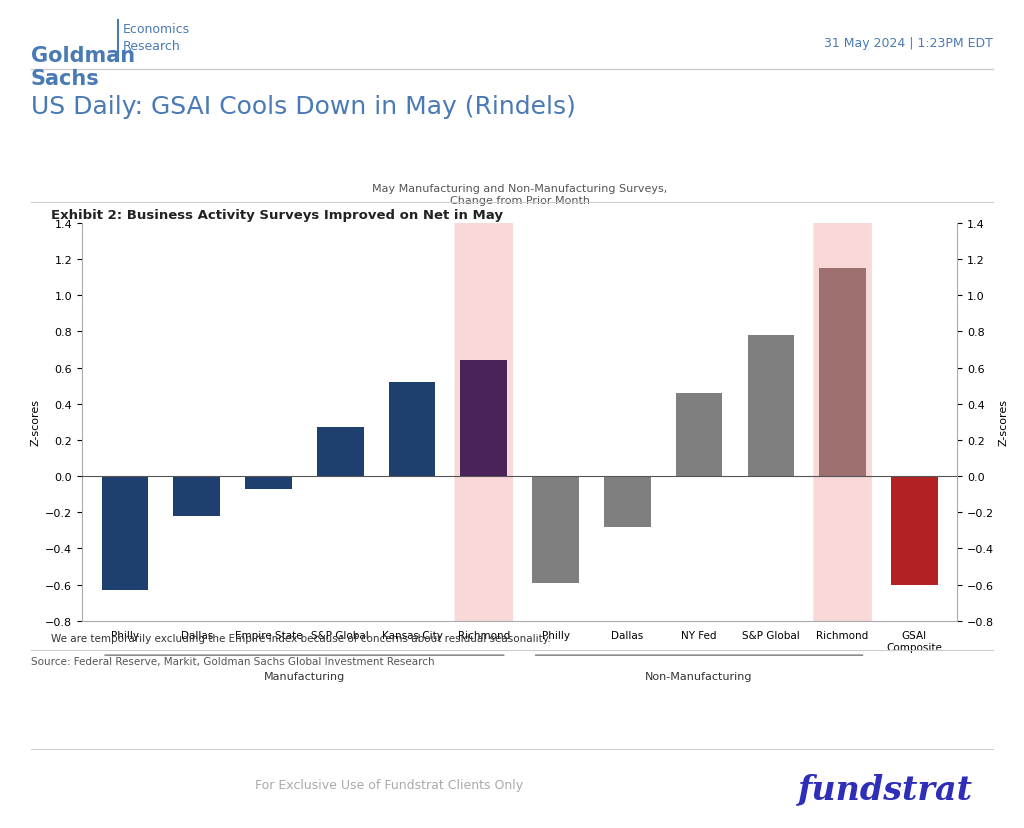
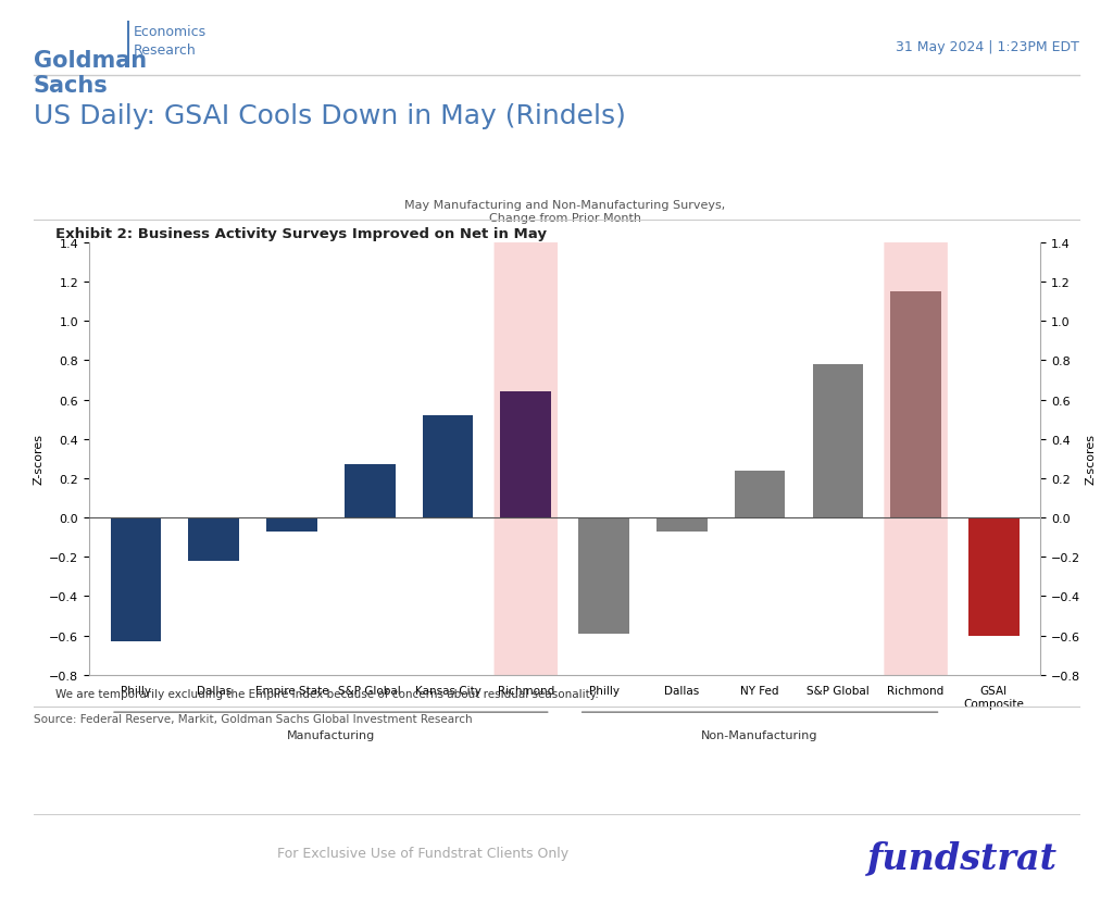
Dallas: -0.28 -> -0.07
NY Fed: 0.46 -> 0.24
